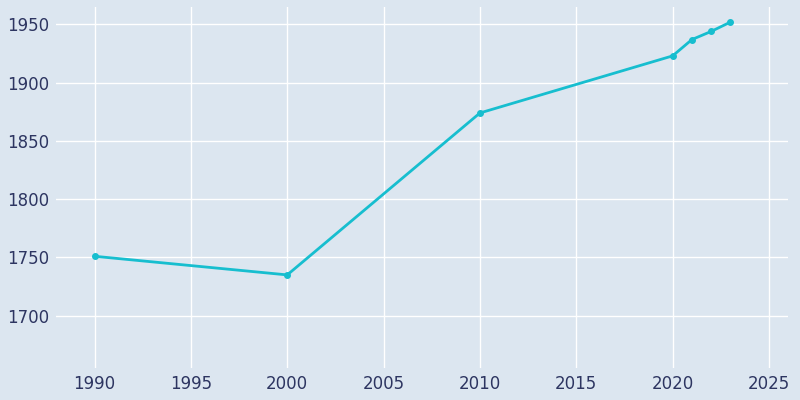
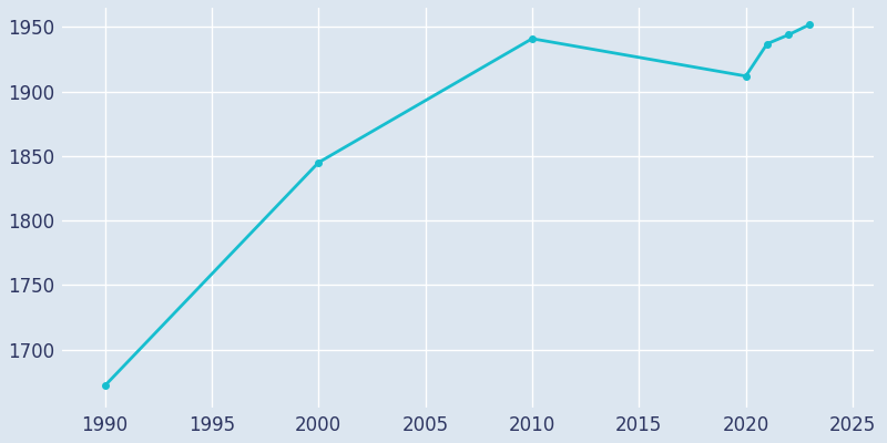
1990: 1751 -> 1672
2000: 1735 -> 1845
2010: 1874 -> 1941
2020: 1923 -> 1912
